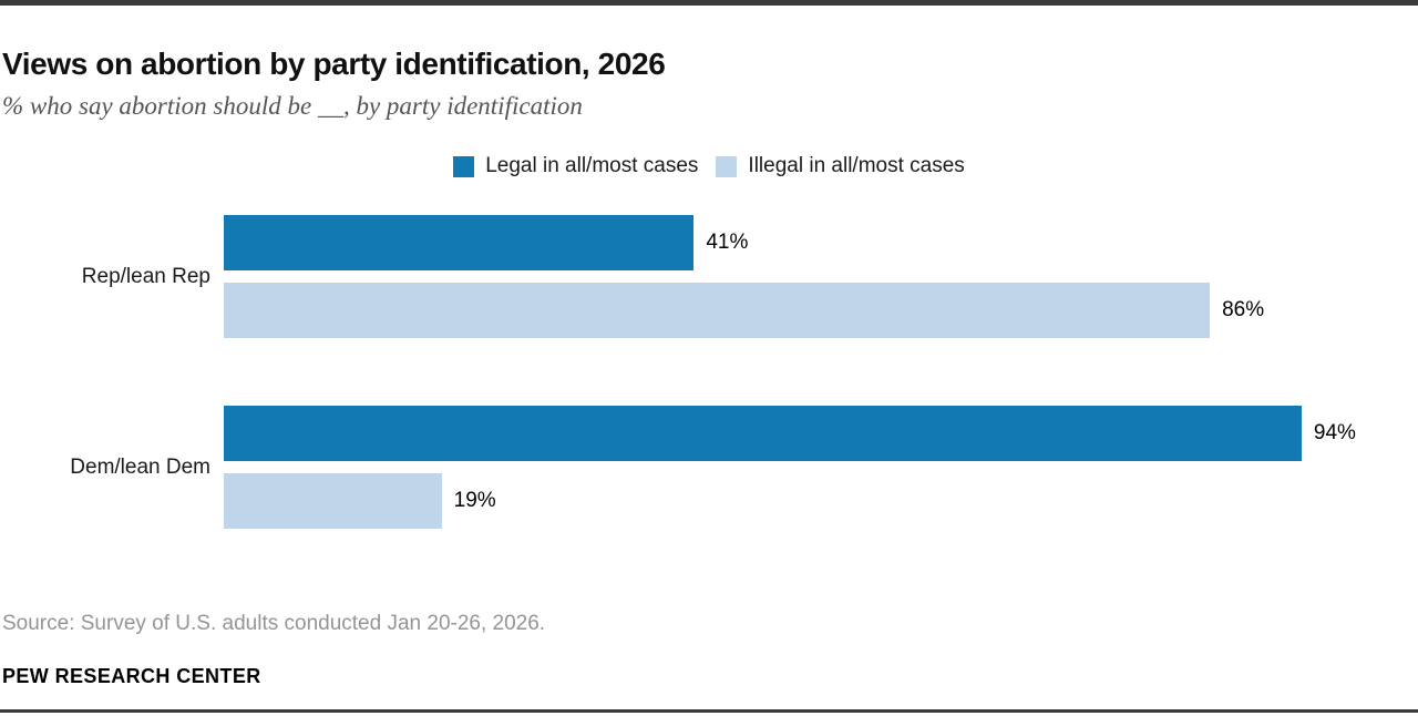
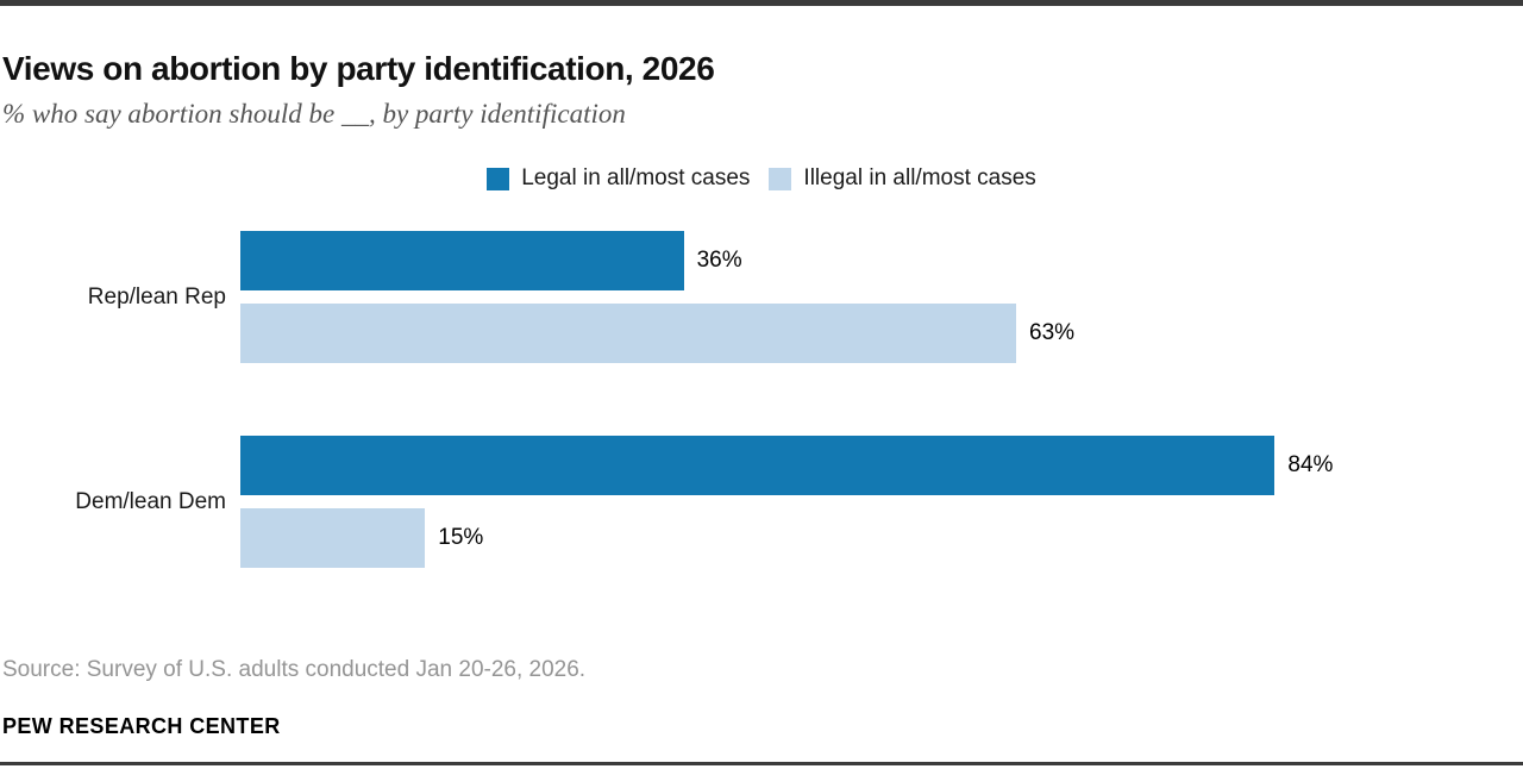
Legal in all/most cases/Rep/lean Rep: 41% -> 36%
Illegal in all/most cases/Rep/lean Rep: 86% -> 63%
Legal in all/most cases/Dem/lean Dem: 94% -> 84%
Illegal in all/most cases/Dem/lean Dem: 19% -> 15%
